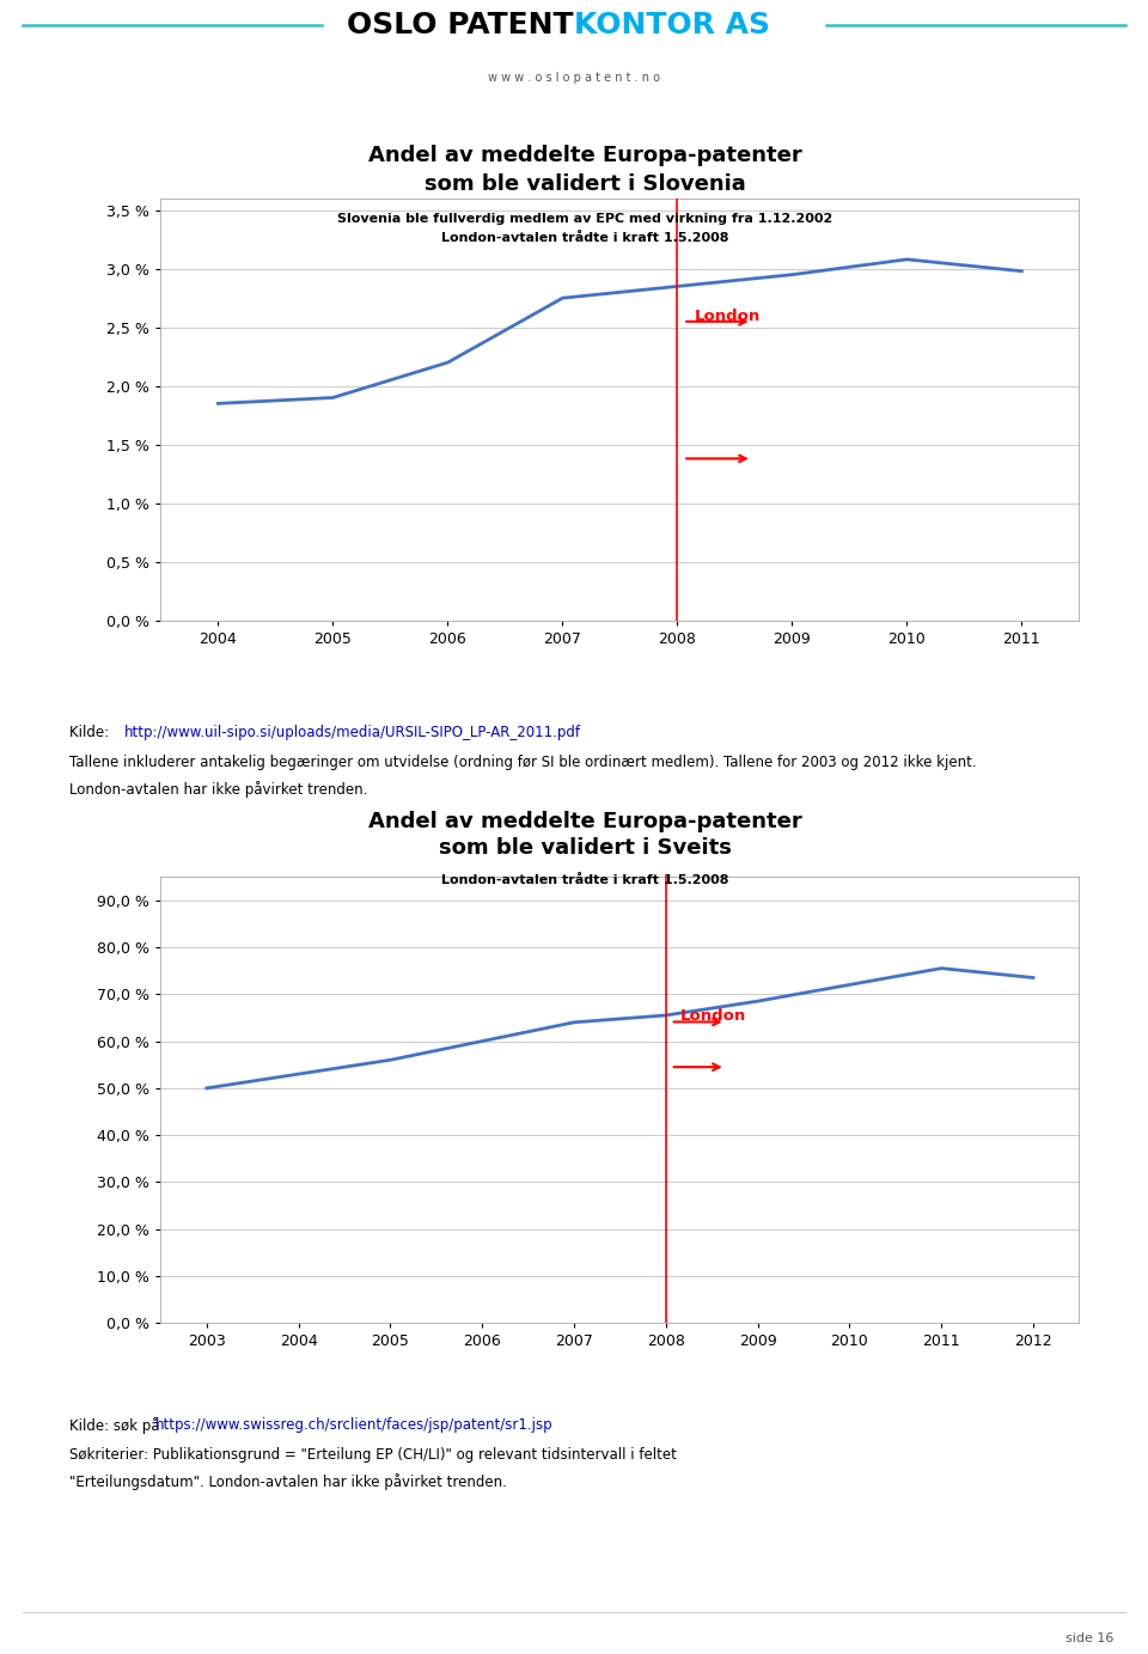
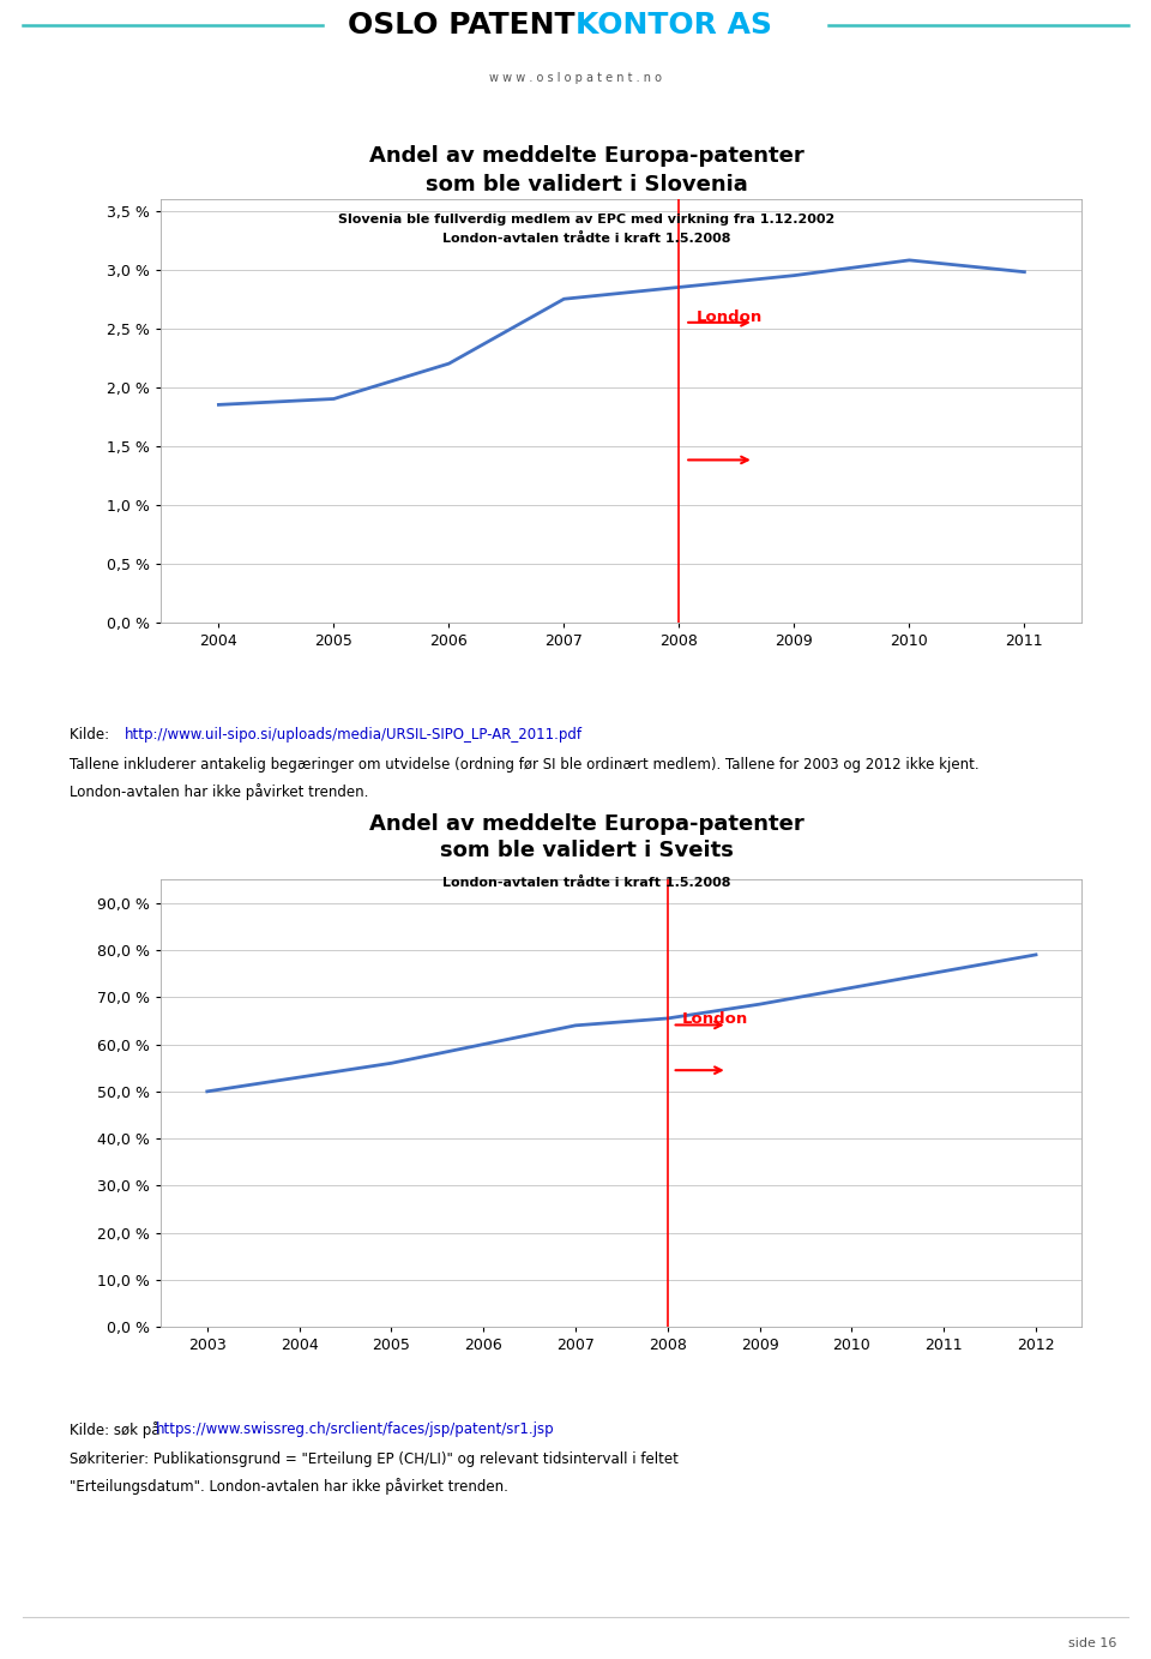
2012: 73,5 % -> 79,0 %
